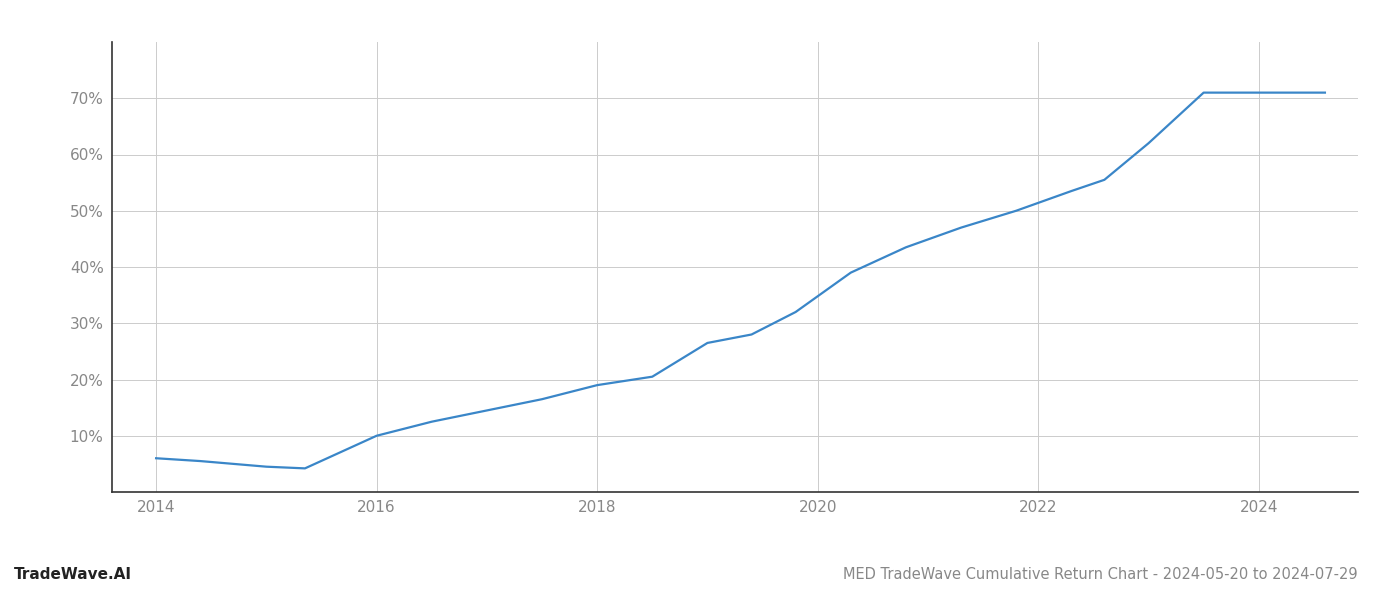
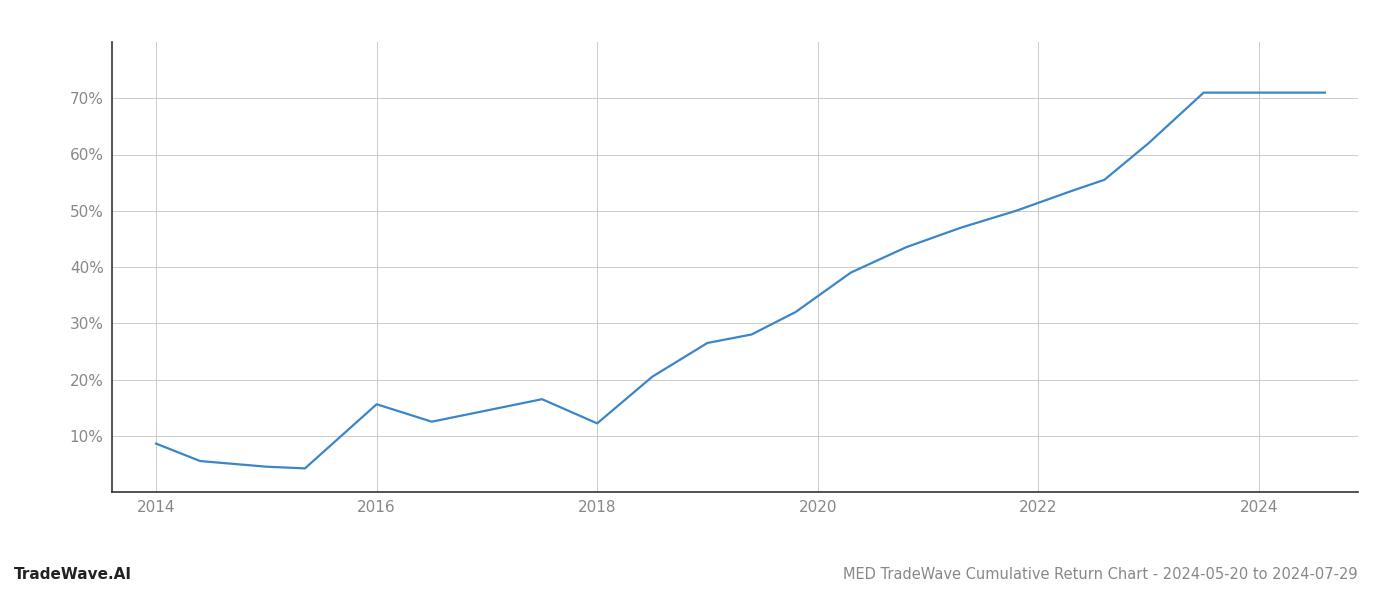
2014: 6.0% -> 8.6%
2016: 10.0% -> 15.6%
2018: 19.0% -> 12.2%
